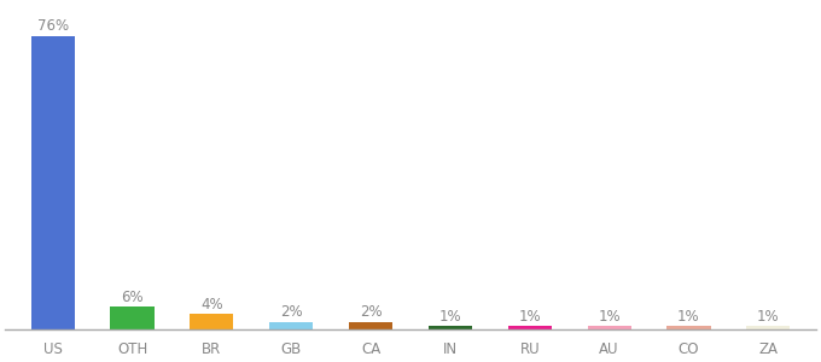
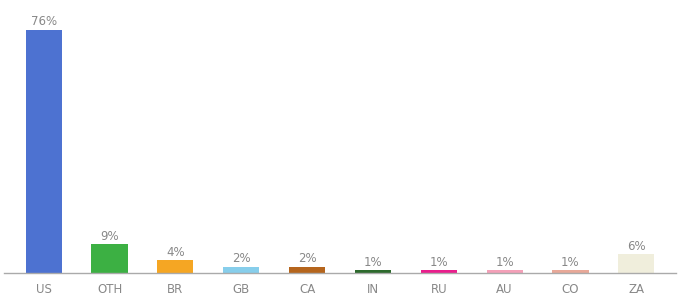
OTH: 6% -> 9%
ZA: 1% -> 6%
